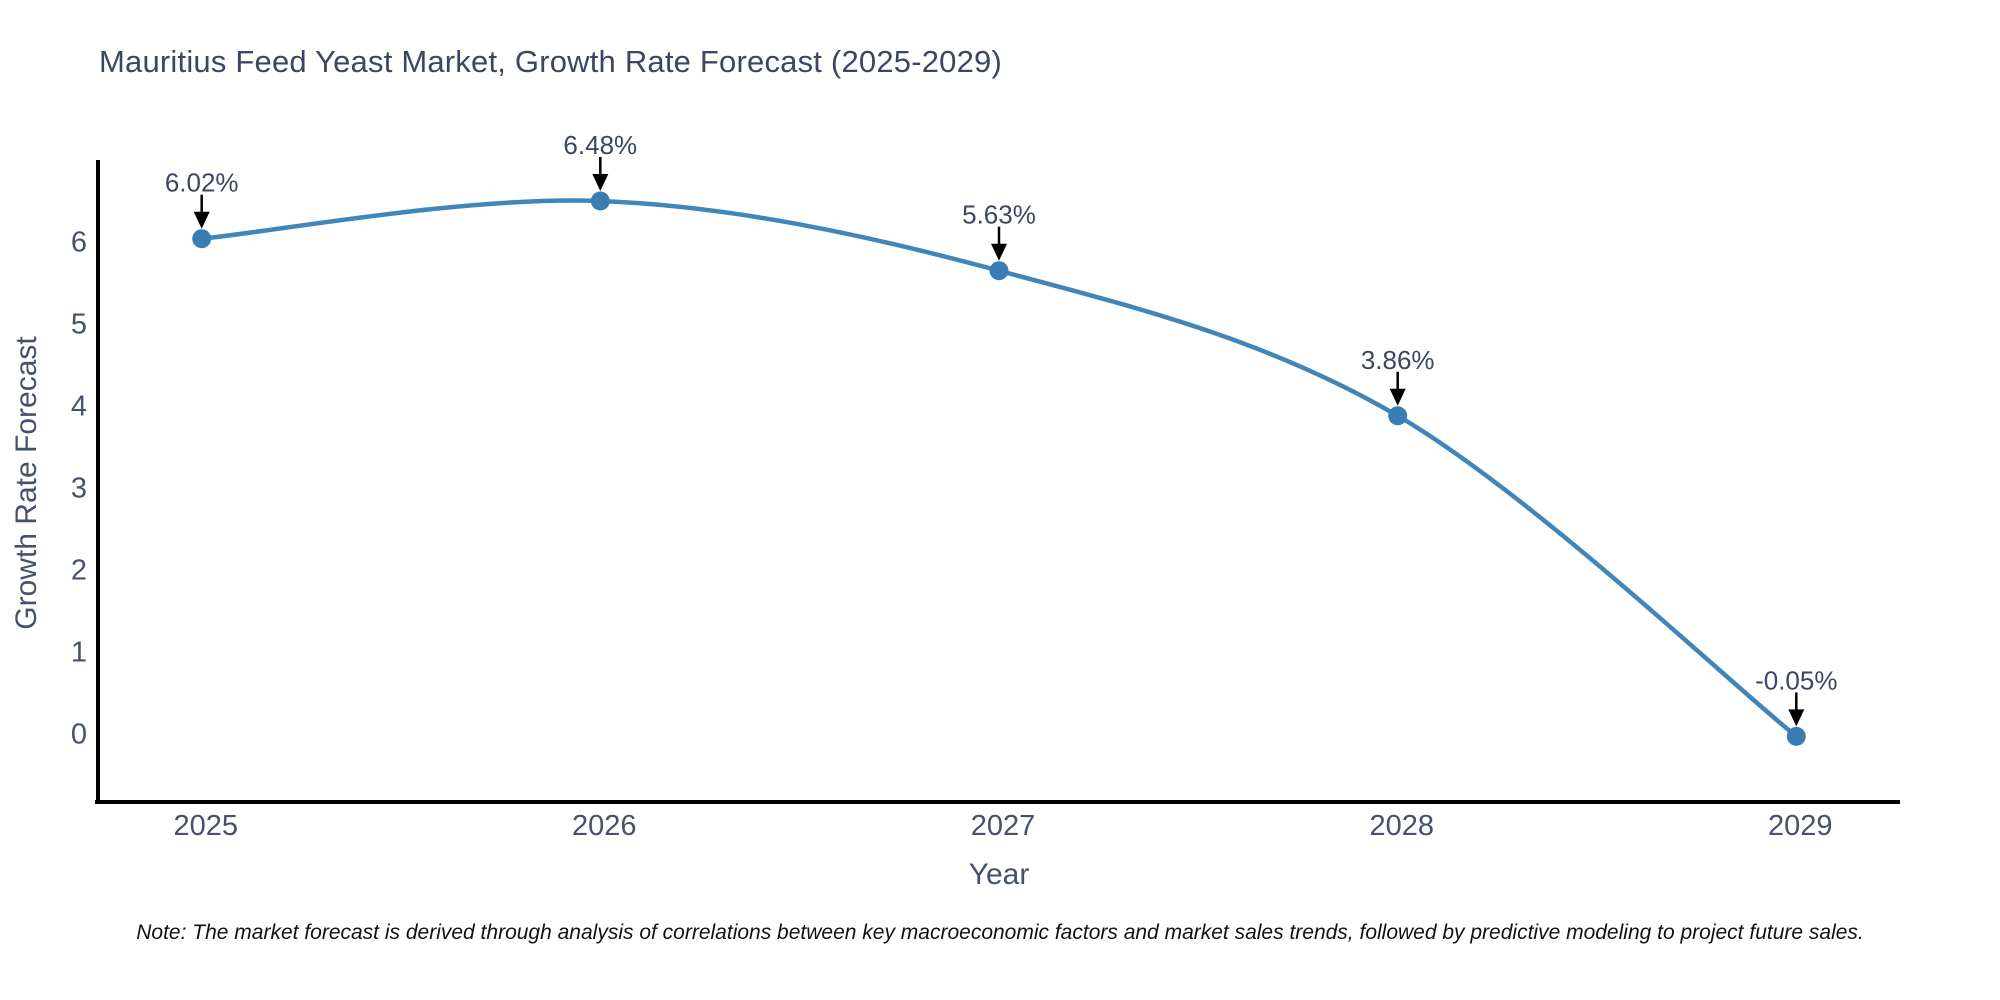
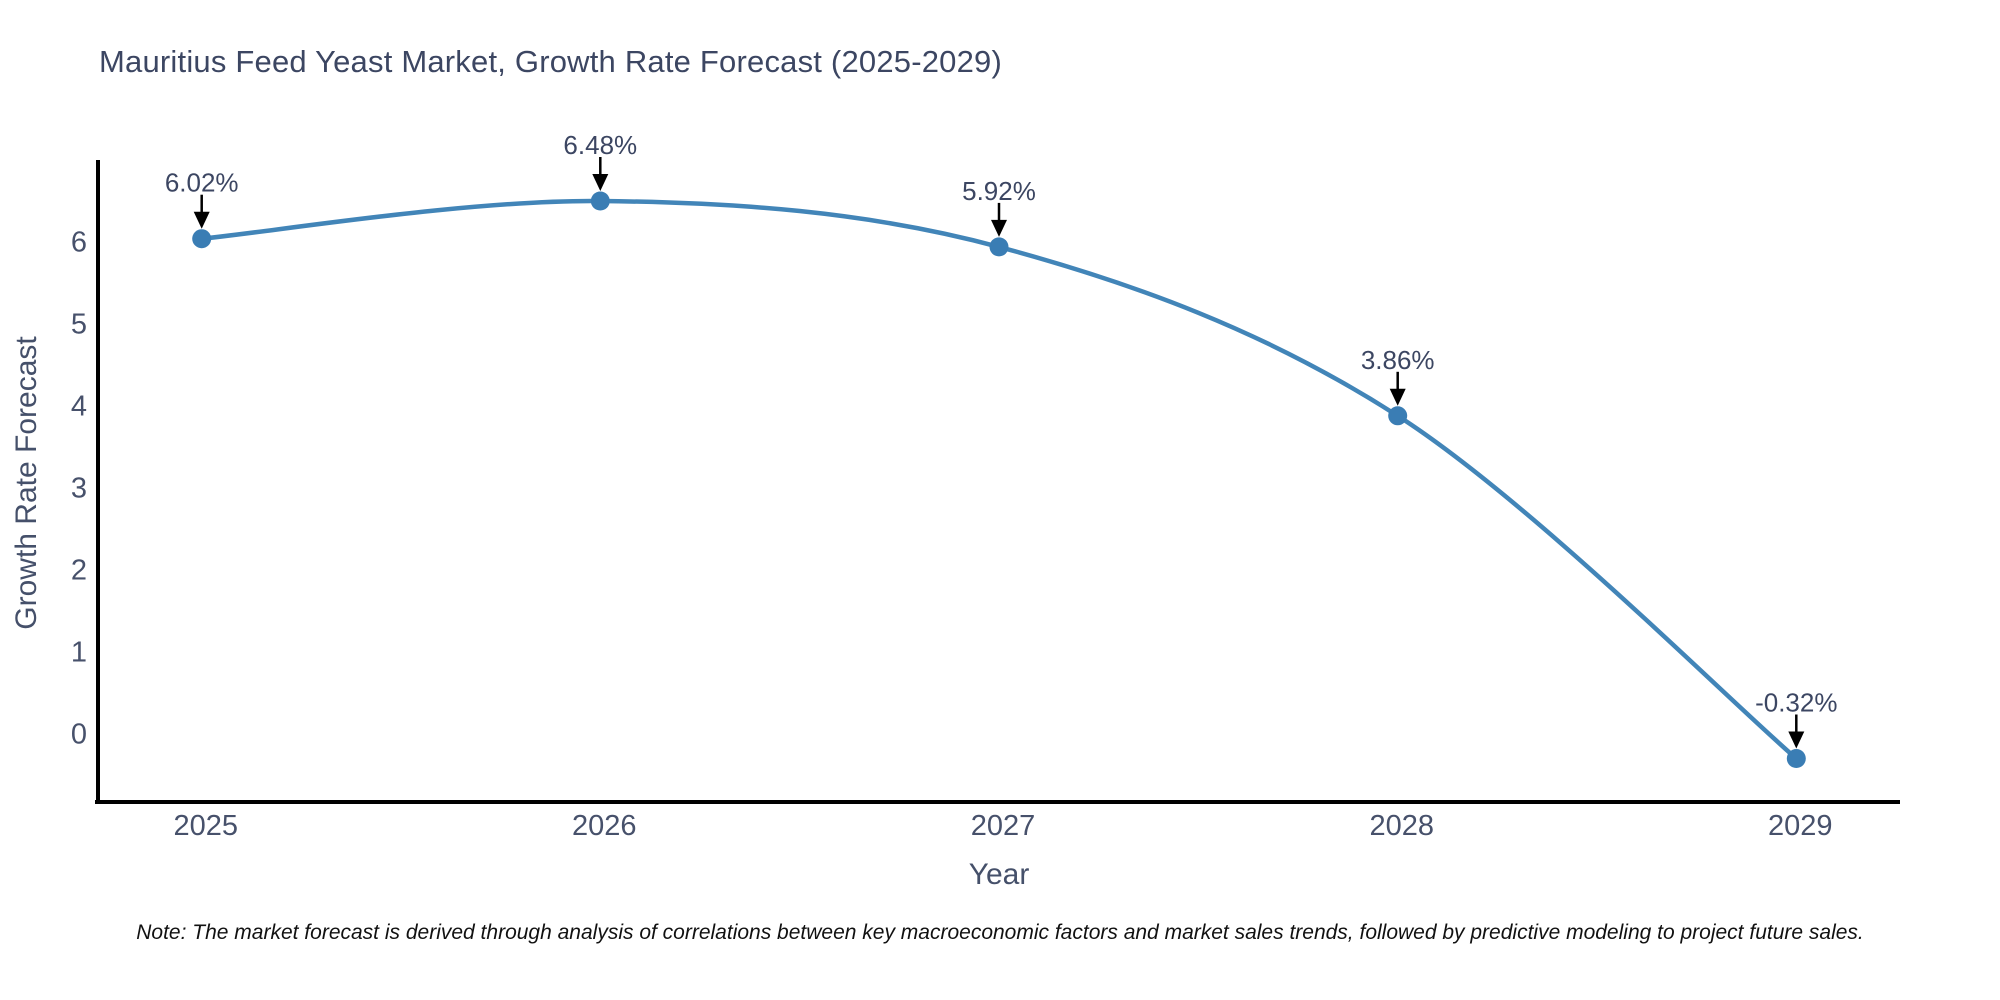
2027: 5.63% -> 5.92%
2029: -0.05% -> -0.32%
